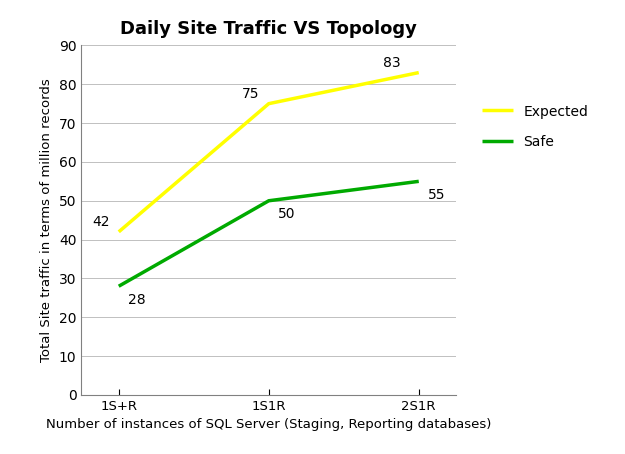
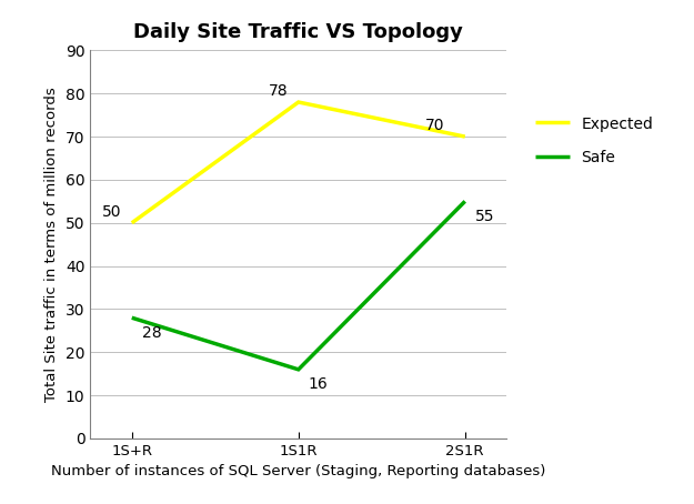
Expected/1S+R: 42 -> 50
Expected/1S1R: 75 -> 78
Safe/1S1R: 50 -> 16
Expected/2S1R: 83 -> 70
